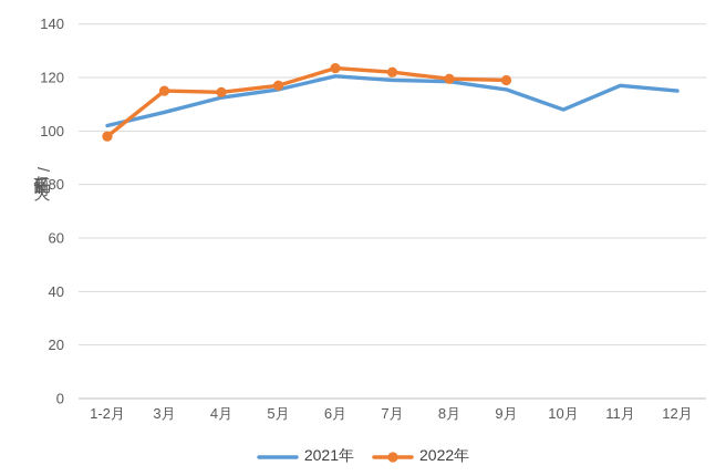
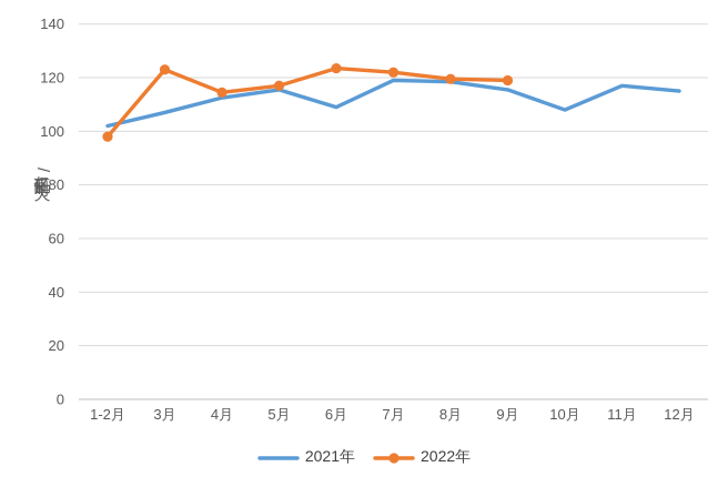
2022年/3月: 115 -> 123
2021年/6月: 120 -> 109
